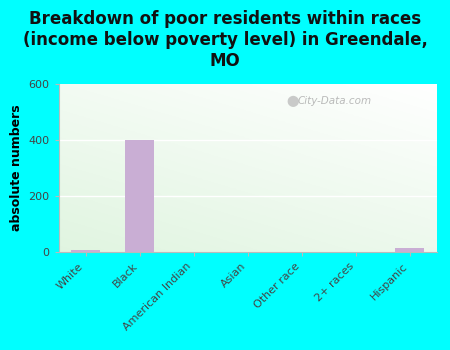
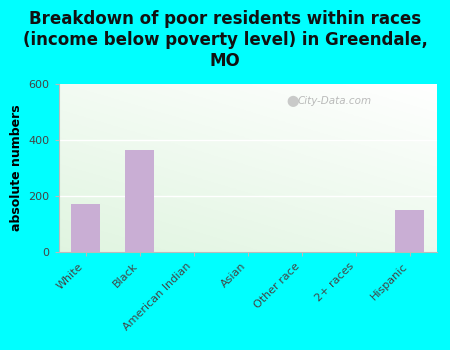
White: 7 -> 170
Black: 400 -> 365
Hispanic: 15 -> 150
